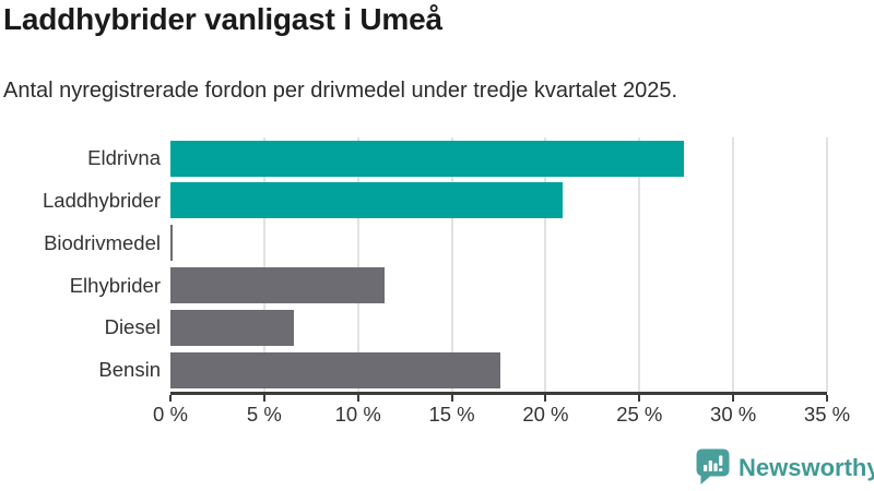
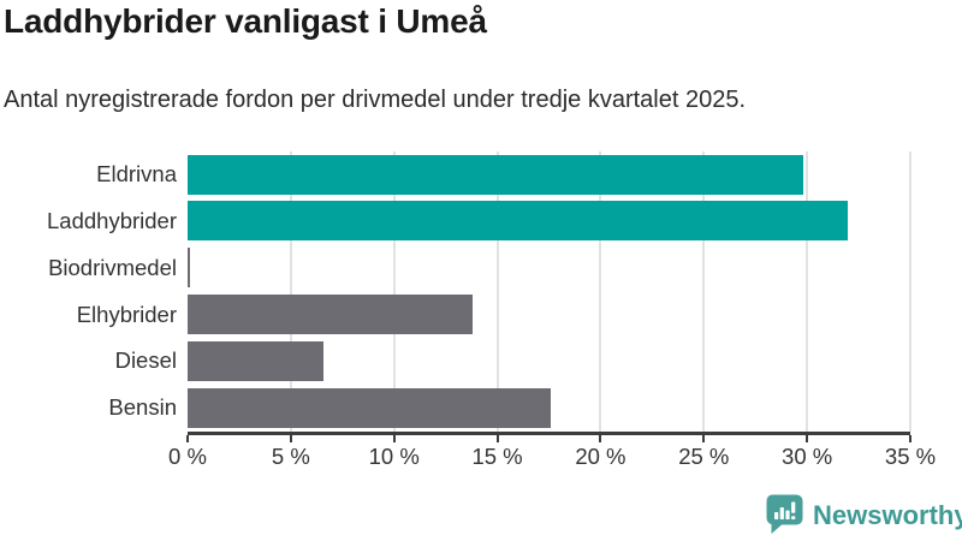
Eldrivna: 27.4% -> 29.8%
Laddhybrider: 20.9% -> 32.0%
Elhybrider: 11.4% -> 13.8%
